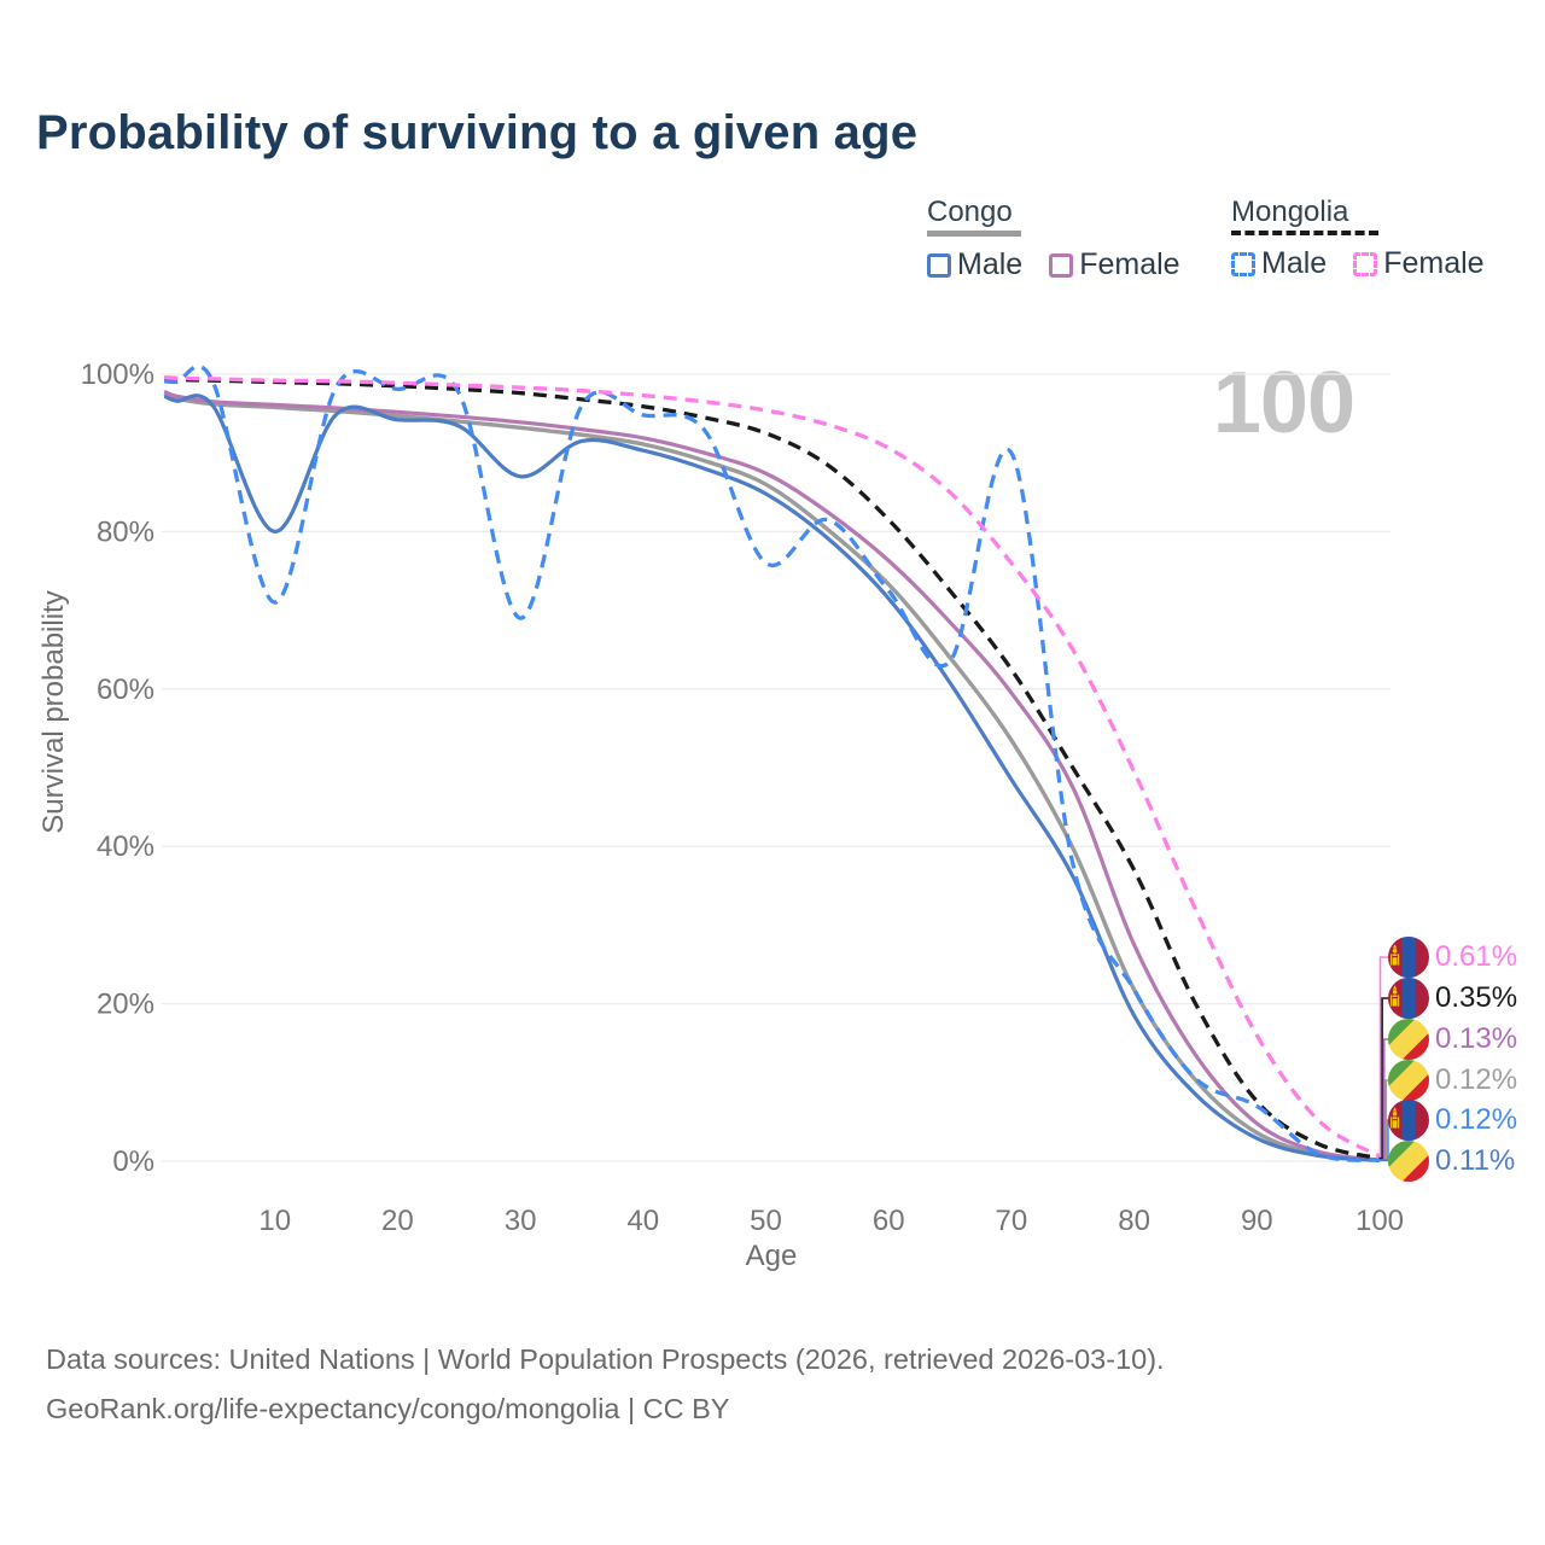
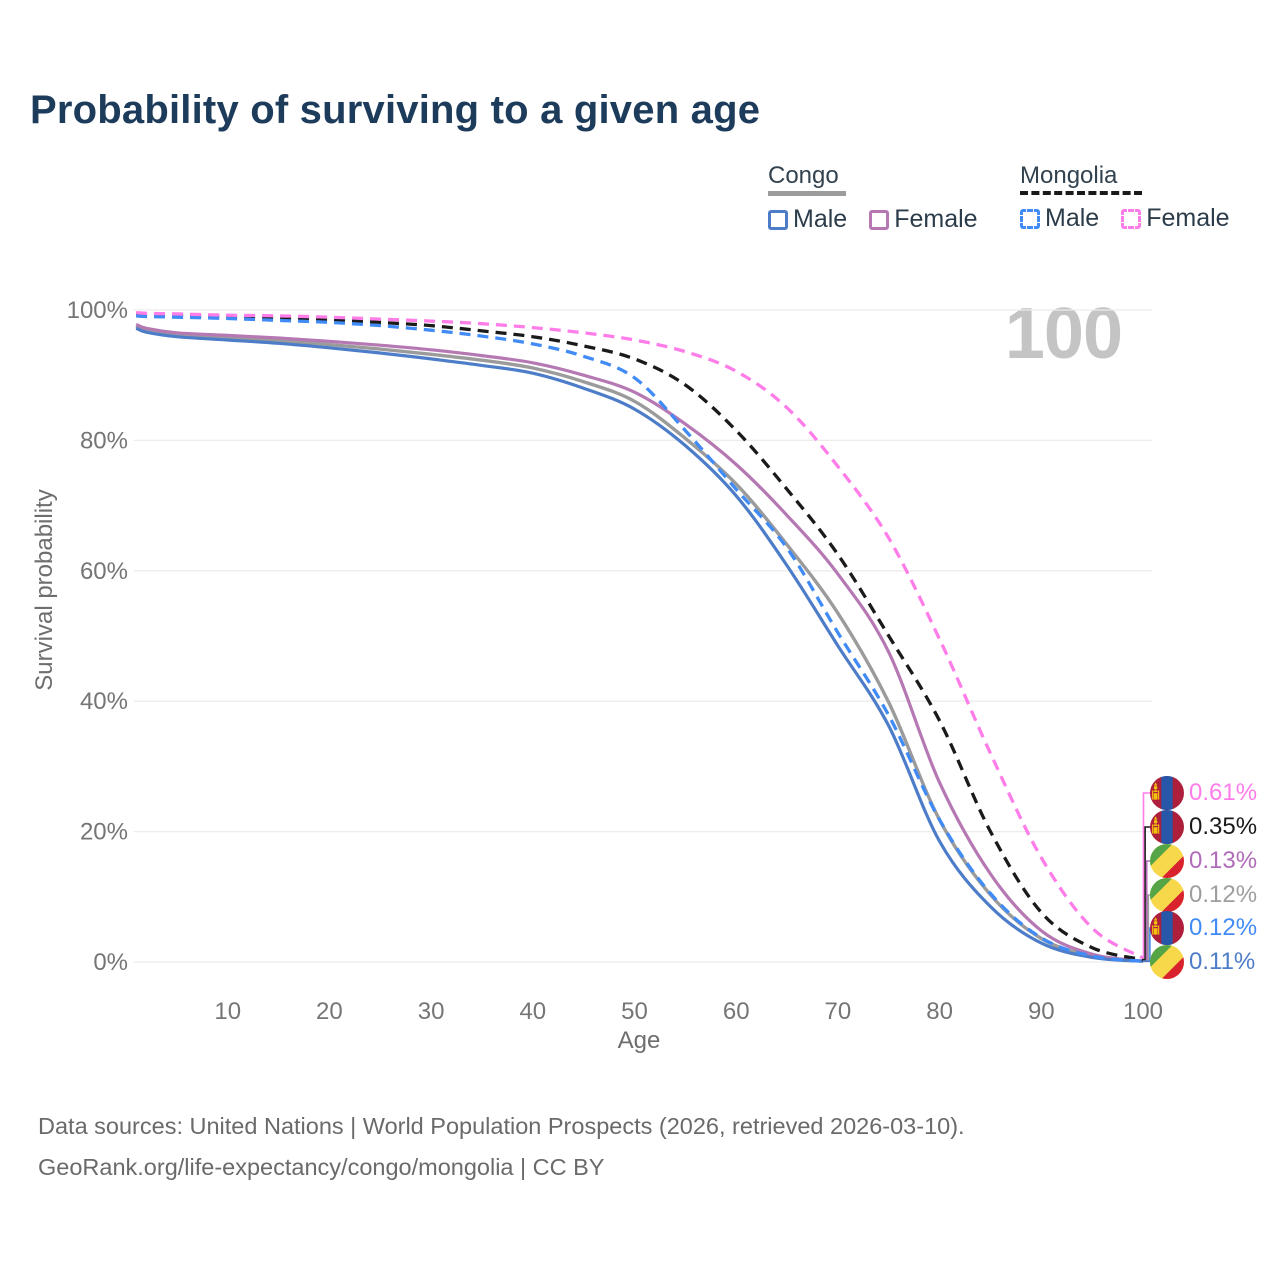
Congo Male/10: 80% -> 95%
Mongolia Male/10: 71% -> 99%
Congo Male/30: 87% -> 92%
Mongolia Male/30: 69% -> 97%
Mongolia Male/50: 76% -> 90%
Mongolia Male/70: 90% -> 50%
Mongolia Male/90: 7% -> 4%
